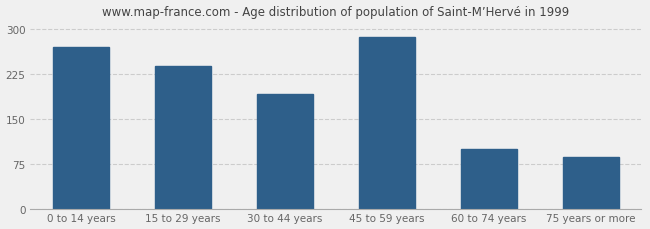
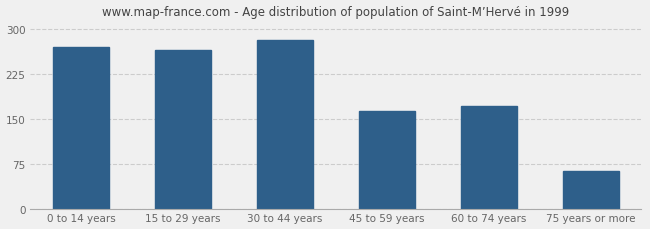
15 to 29 years: 238 -> 265
30 to 44 years: 192 -> 281
45 to 59 years: 286 -> 163
60 to 74 years: 100 -> 172
75 years or more: 86 -> 63
